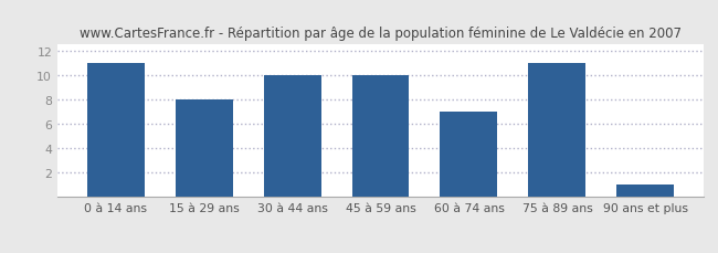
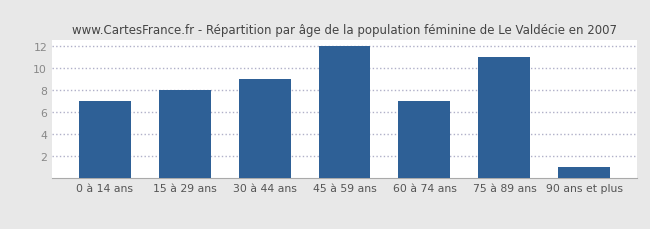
0 à 14 ans: 11 -> 7
30 à 44 ans: 10 -> 9
45 à 59 ans: 10 -> 12
